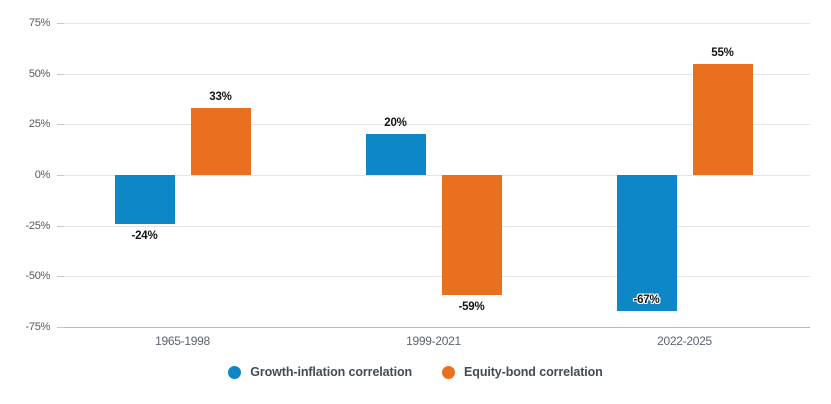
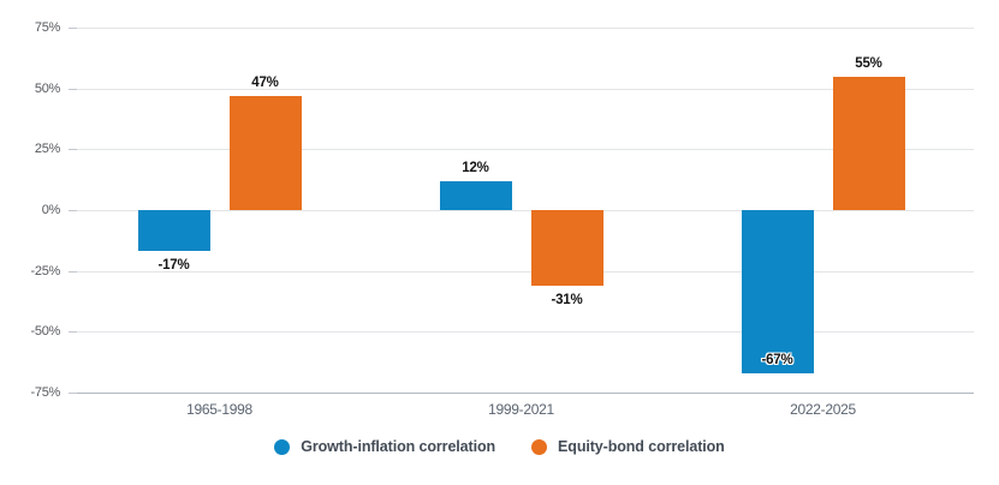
Growth-inflation correlation/1965-1998: -24% -> -17%
Equity-bond correlation/1965-1998: 33% -> 47%
Growth-inflation correlation/1999-2021: 20% -> 12%
Equity-bond correlation/1999-2021: -59% -> -31%
